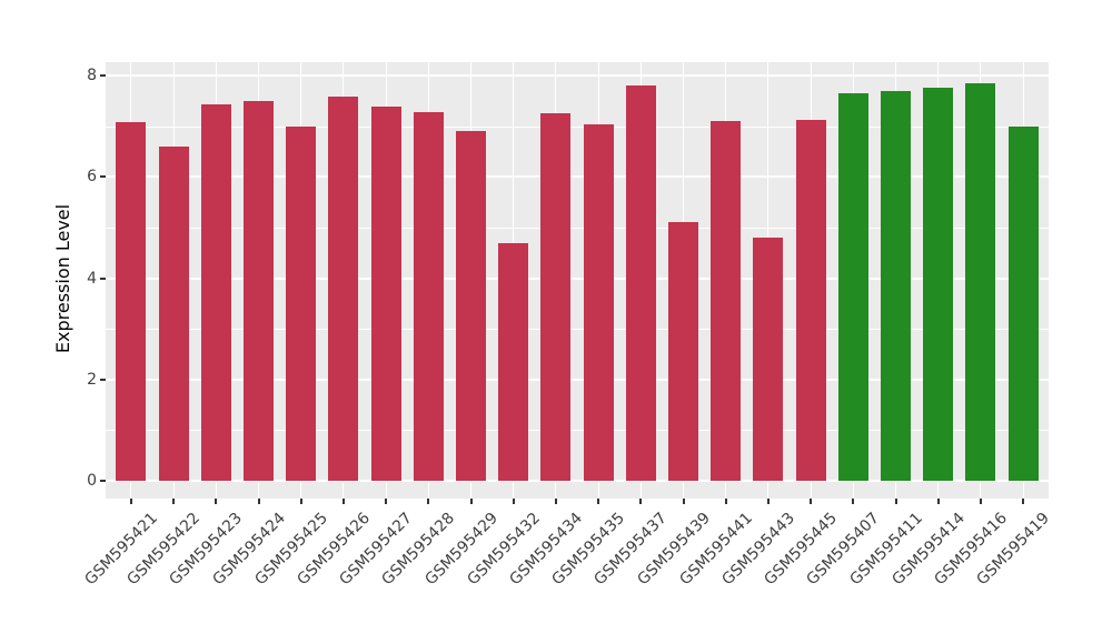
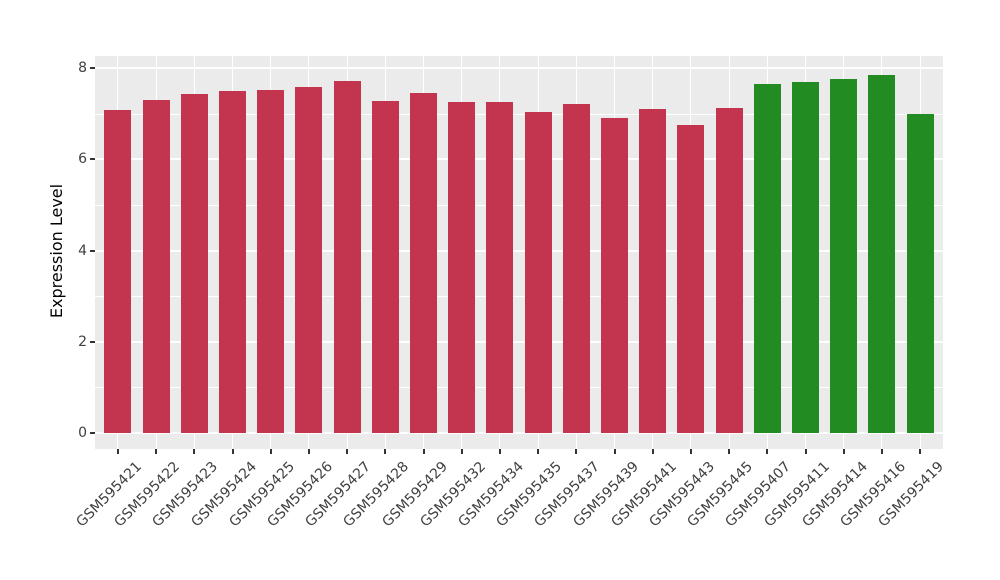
GSM595422: 6.6 -> 7.3
GSM595425: 7.0 -> 7.5
GSM595427: 7.4 -> 7.7
GSM595429: 6.9 -> 7.5
GSM595432: 4.7 -> 7.3
GSM595437: 7.8 -> 7.2
GSM595439: 5.1 -> 6.9
GSM595443: 4.8 -> 6.8
